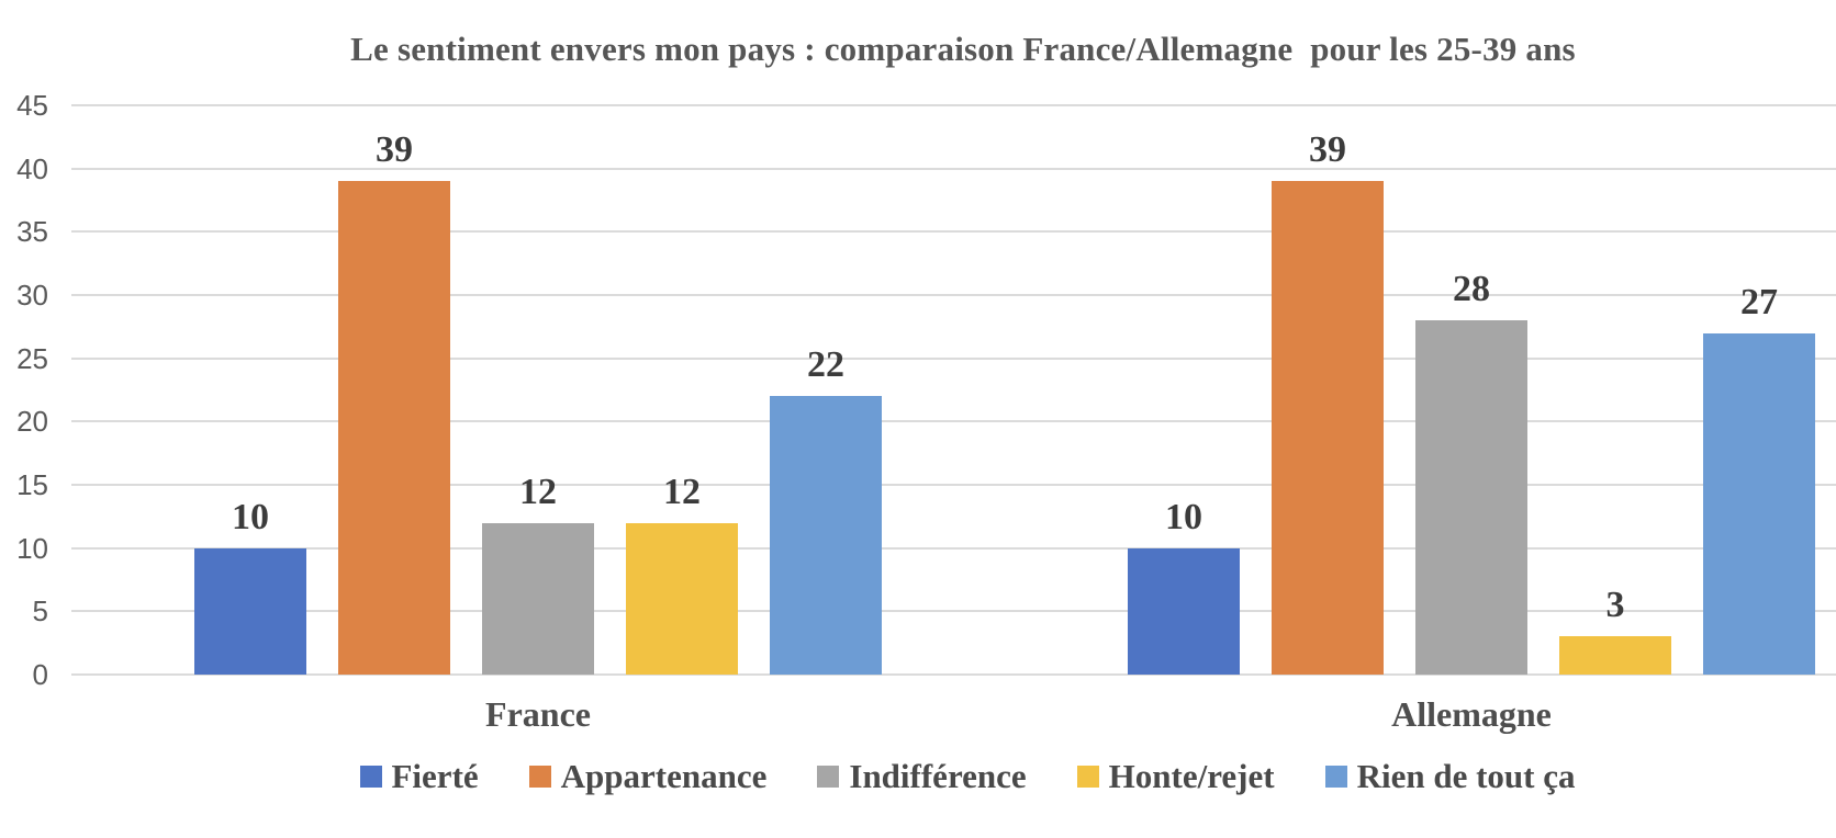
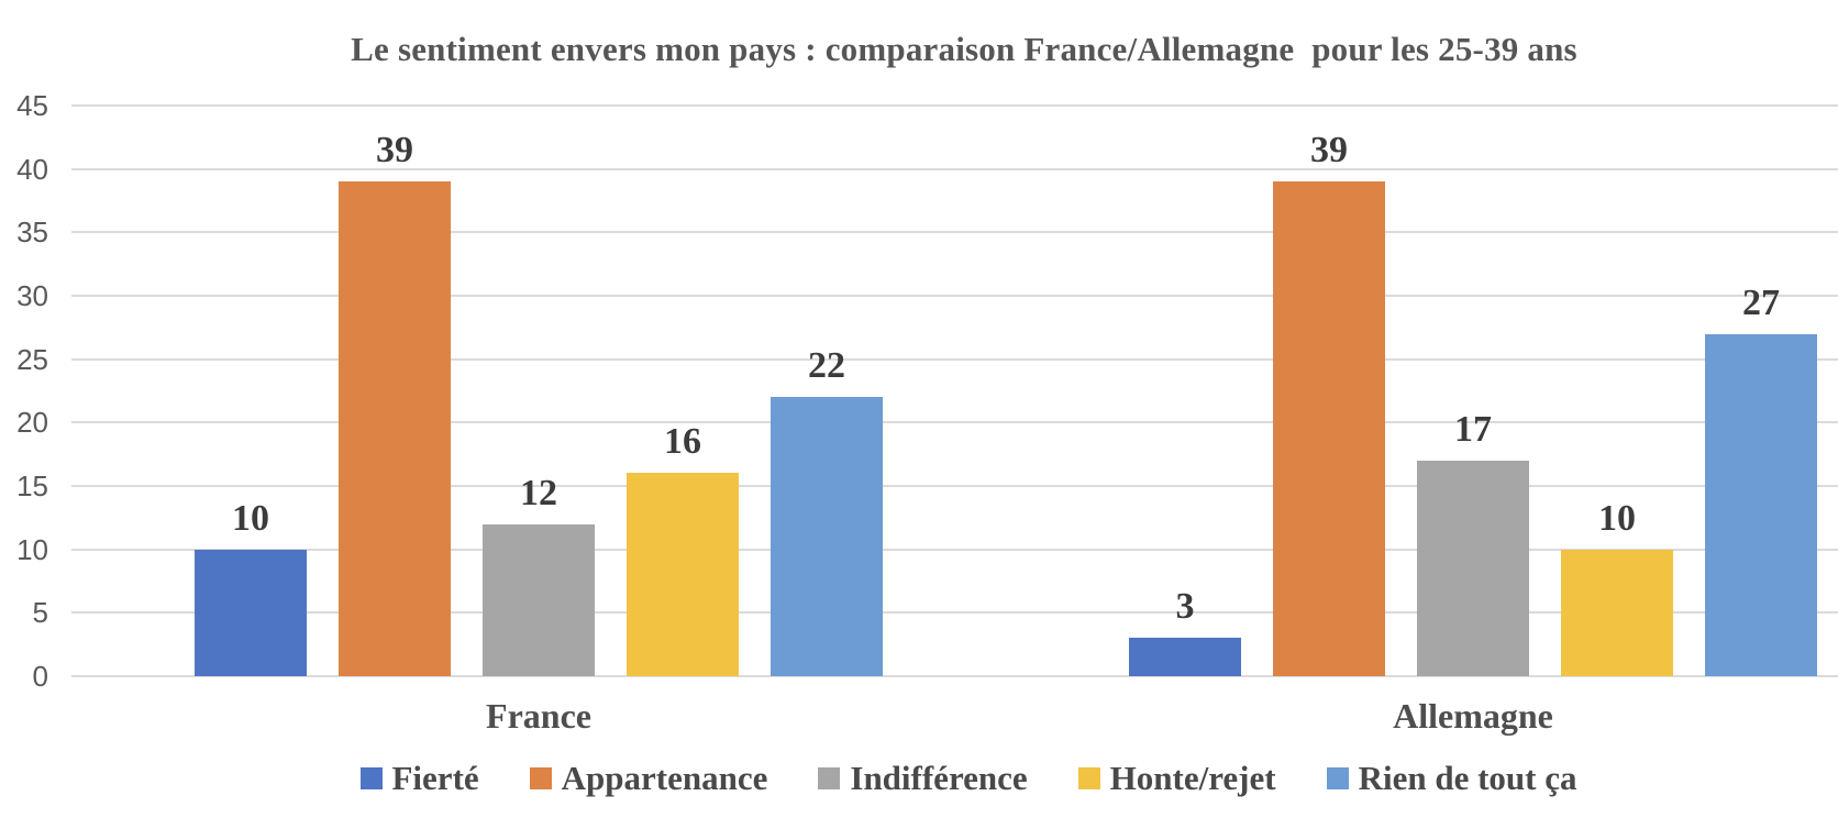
Honte/rejet/France: 12 -> 16
Fierté/Allemagne: 10 -> 3
Indifférence/Allemagne: 28 -> 17
Honte/rejet/Allemagne: 3 -> 10
